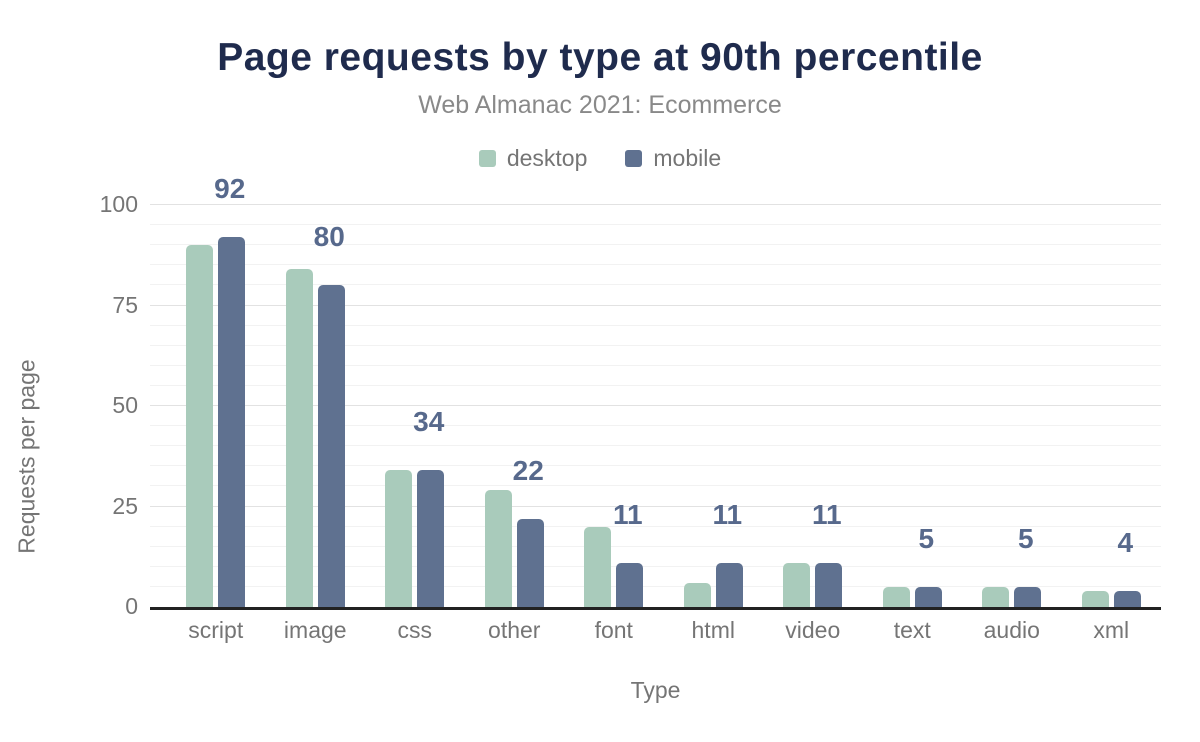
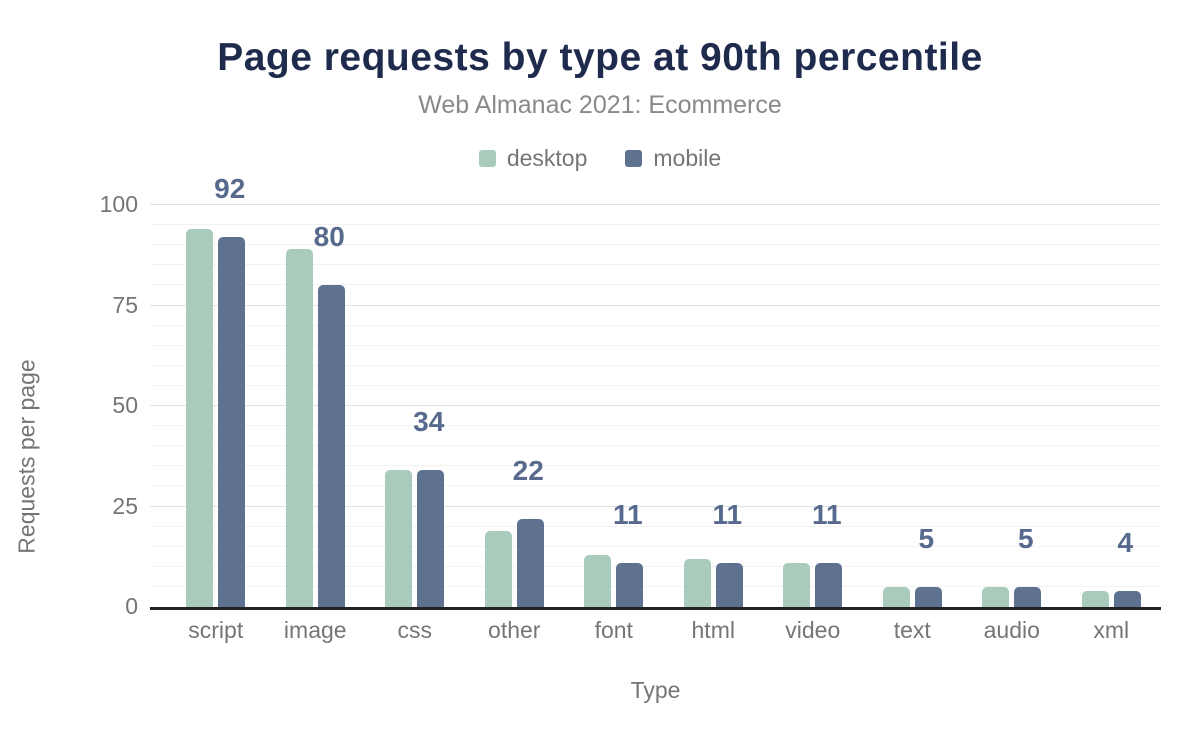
desktop/script: 90 -> 94
desktop/image: 84 -> 89
desktop/other: 29 -> 19
desktop/font: 20 -> 13
desktop/html: 6 -> 12
